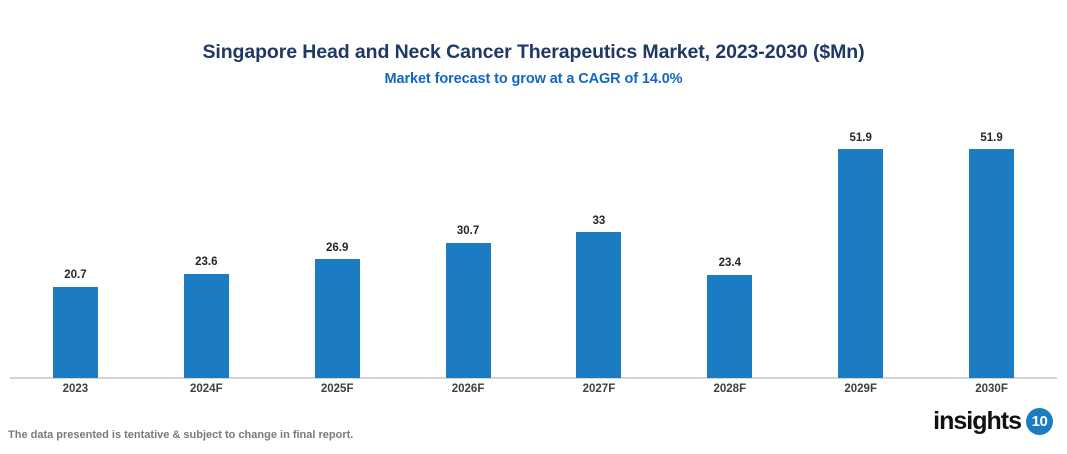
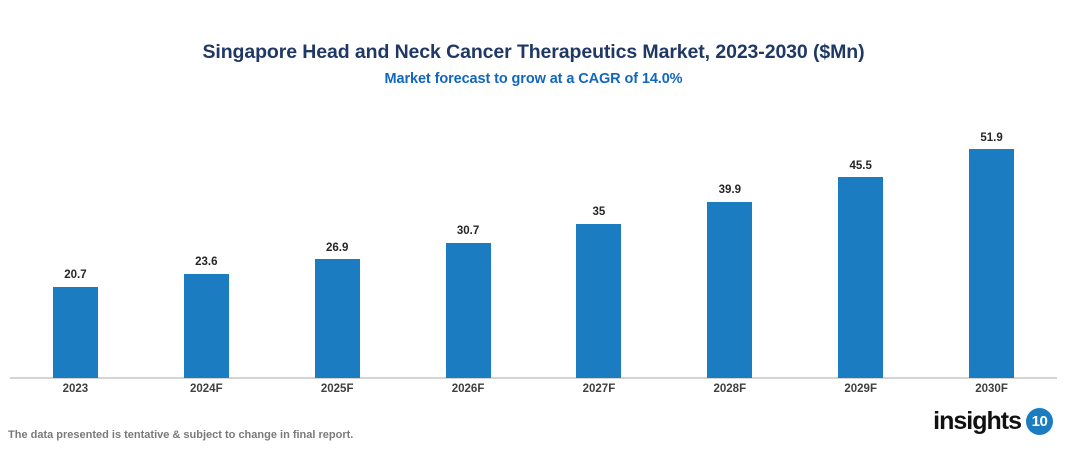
2027F: 33 -> 35
2028F: 23.4 -> 39.9
2029F: 51.9 -> 45.5
